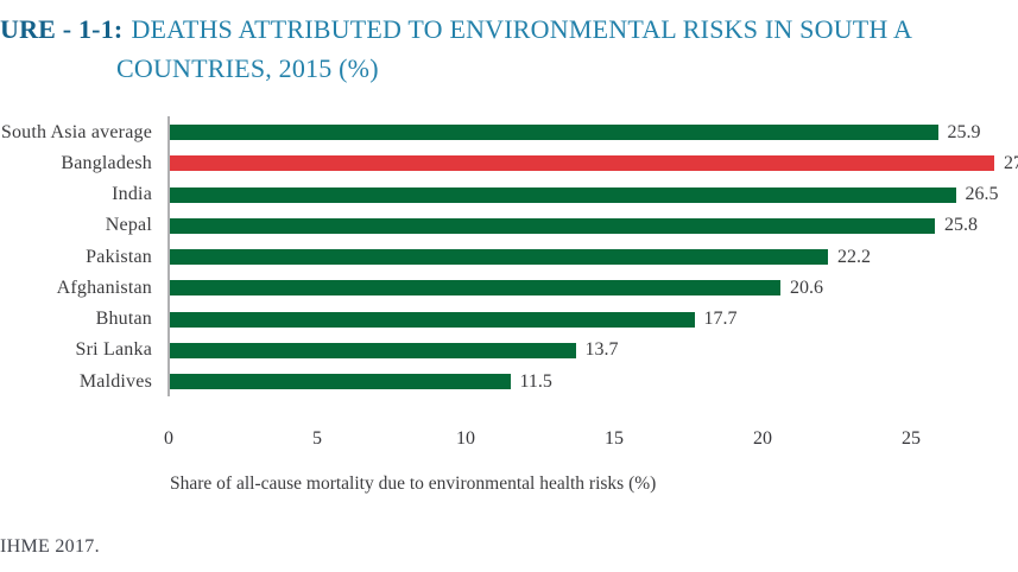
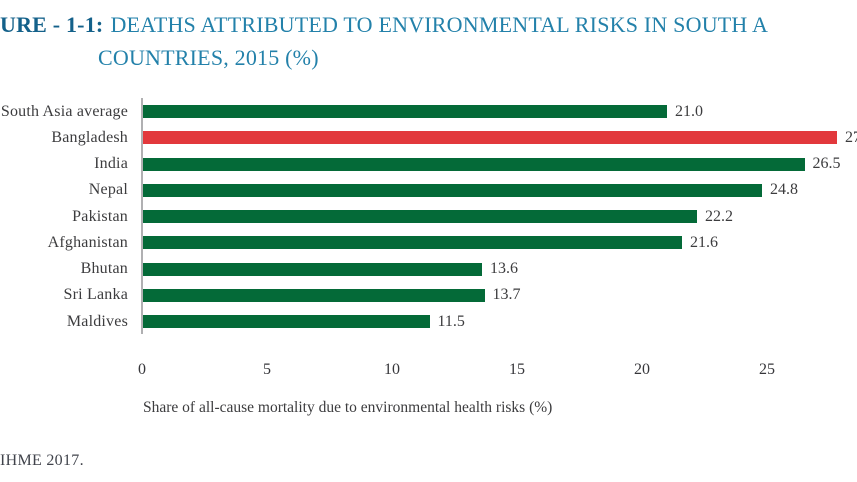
South Asia average: 25.9 -> 21.0
Nepal: 25.8 -> 24.8
Afghanistan: 20.6 -> 21.6
Bhutan: 17.7 -> 13.6
